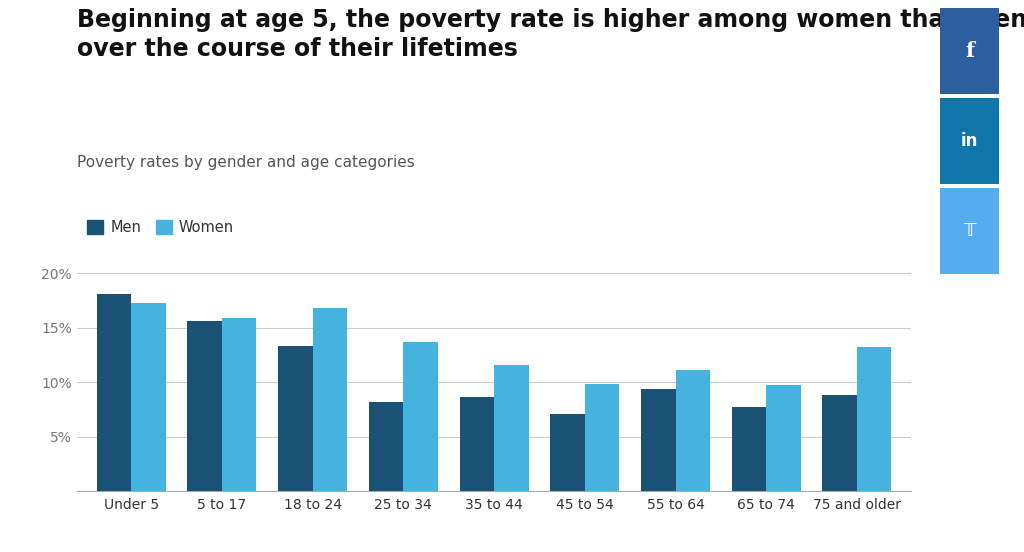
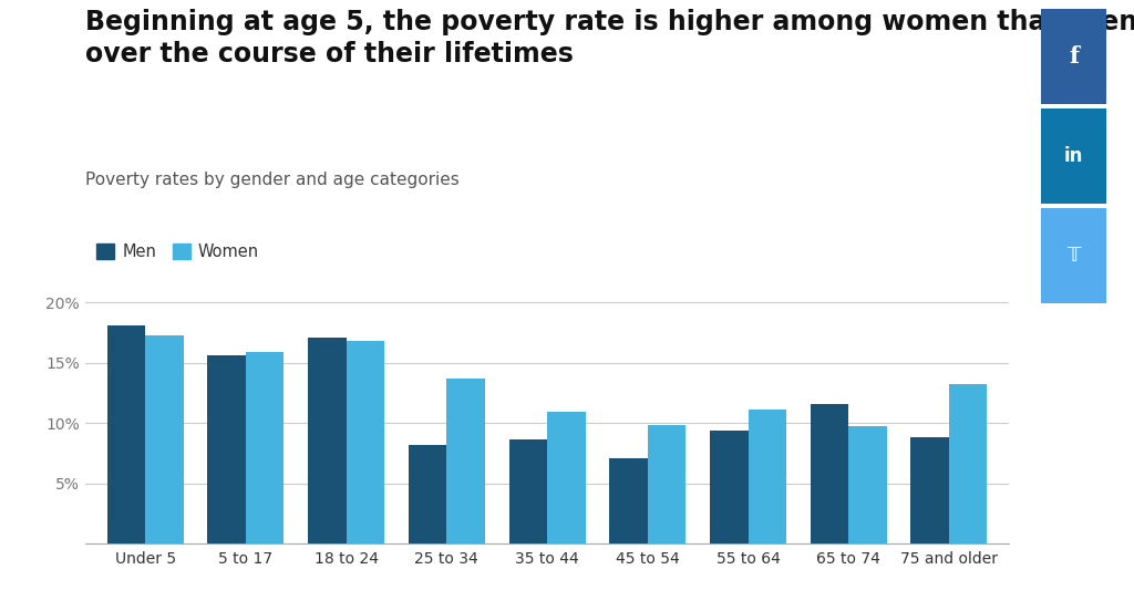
Men/18 to 24: 13.3% -> 17.1%
Women/35 to 44: 11.6% -> 10.9%
Men/65 to 74: 7.7% -> 11.6%
